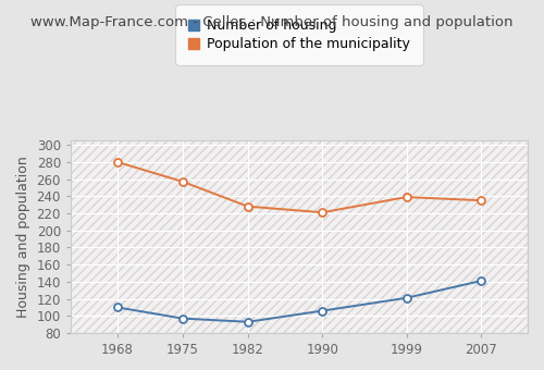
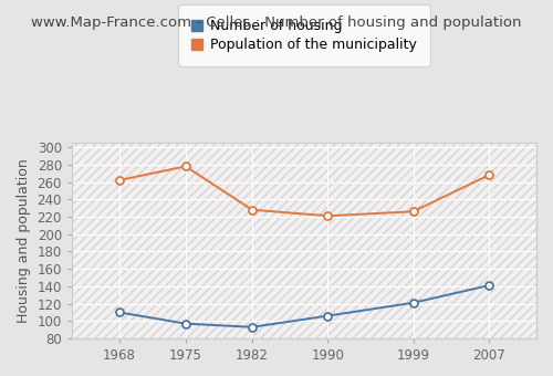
Population of the municipality/1968: 280 -> 262
Population of the municipality/1975: 257 -> 278
Population of the municipality/1999: 239 -> 226
Population of the municipality/2007: 235 -> 268
